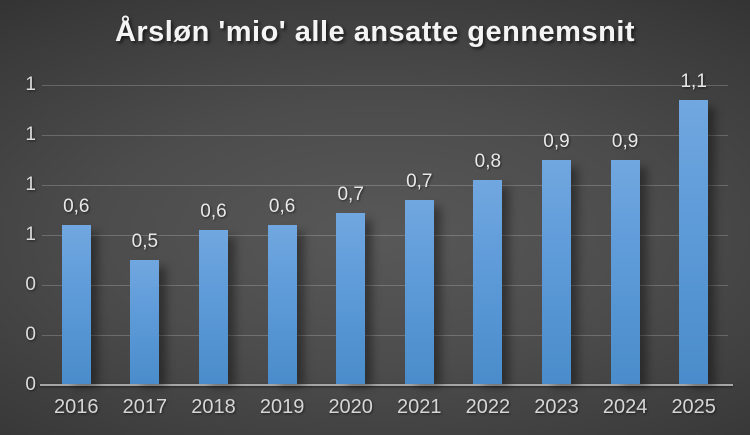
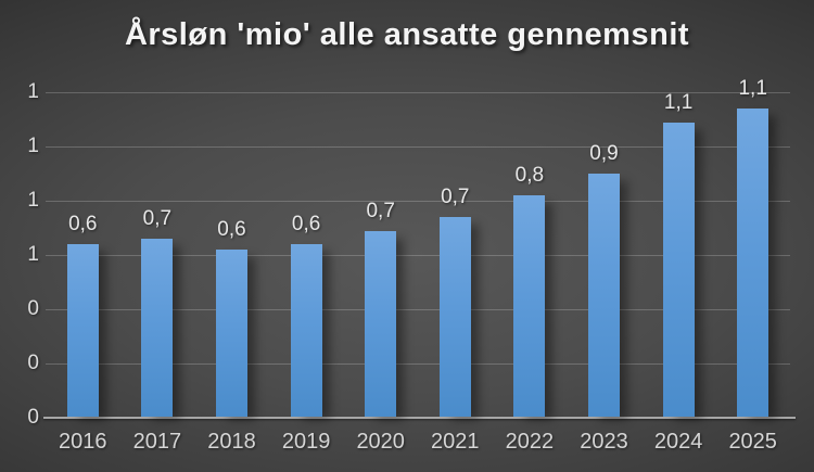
2017: 0,5 -> 0,7
2024: 0,9 -> 1,1
